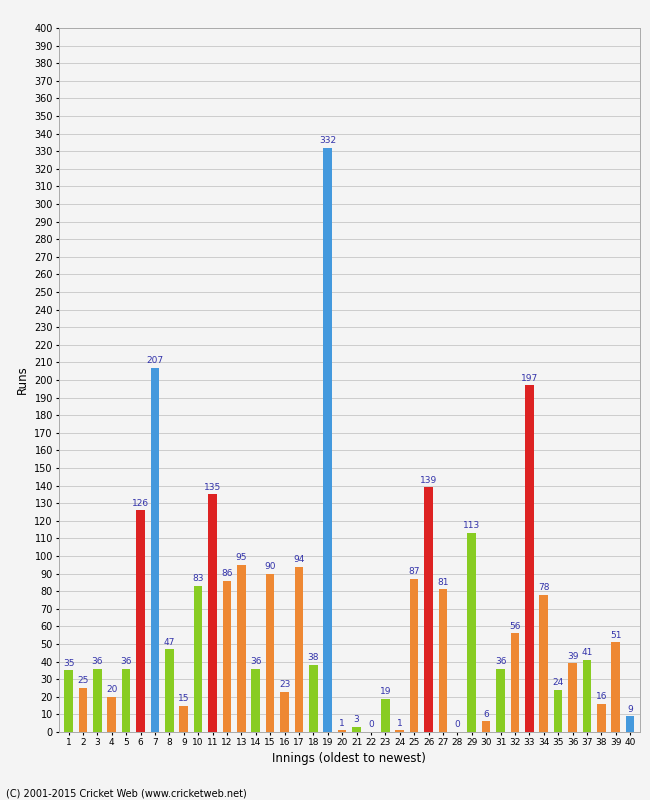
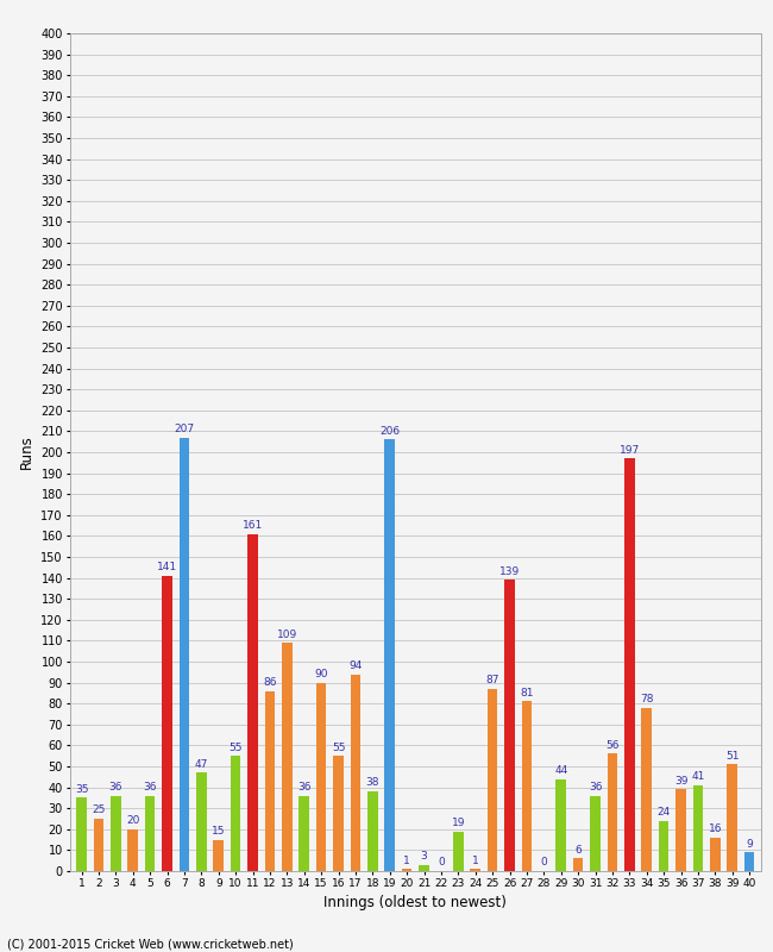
6: 126 -> 141
10: 83 -> 55
11: 135 -> 161
13: 95 -> 109
16: 23 -> 55
19: 332 -> 206
29: 113 -> 44
